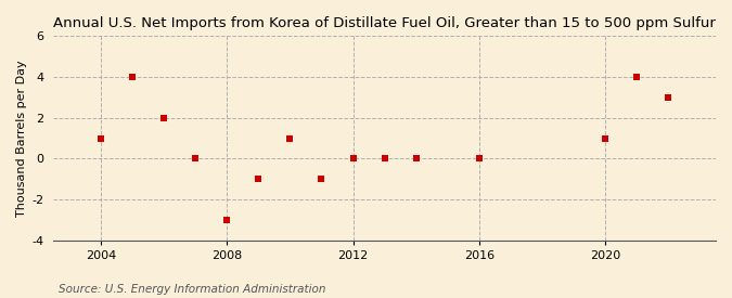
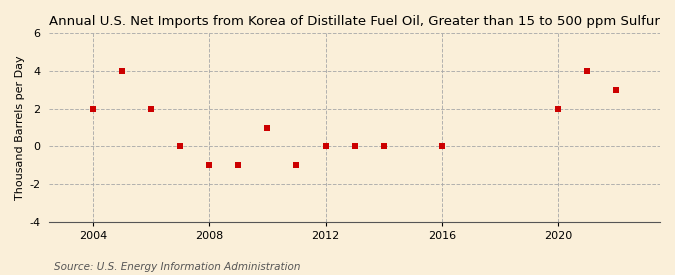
2004: 1 -> 2
2008: -3 -> -1
2020: 1 -> 2
